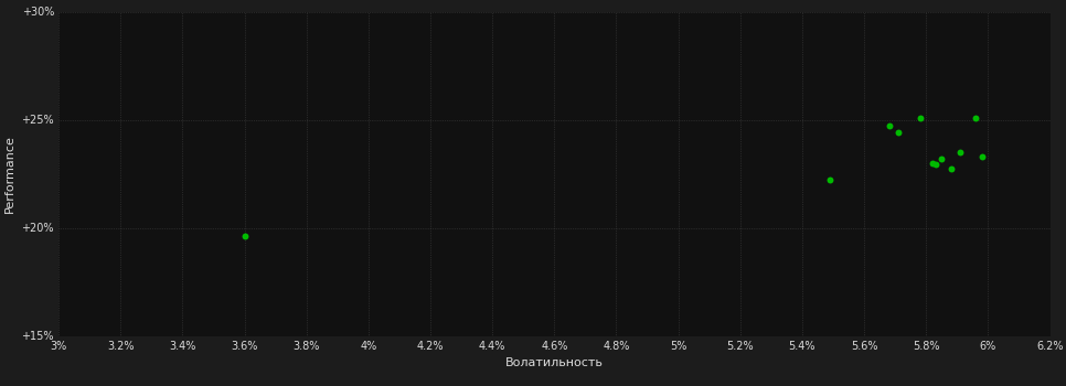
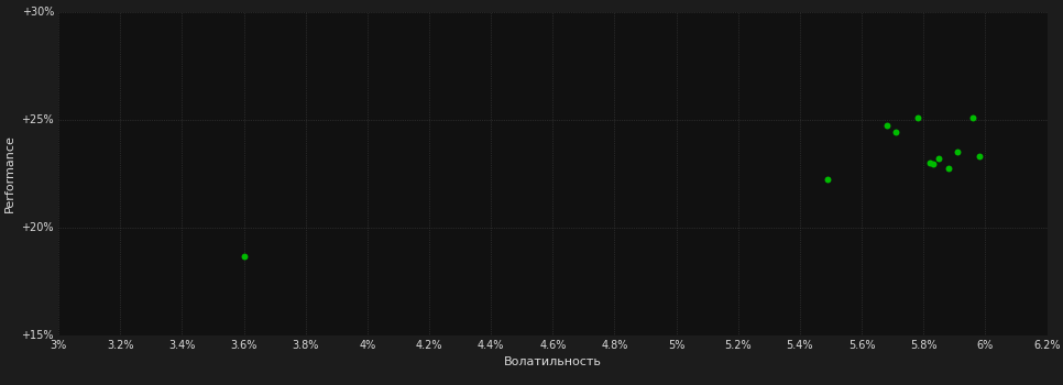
3.6%: 19.6% -> 18.6%
